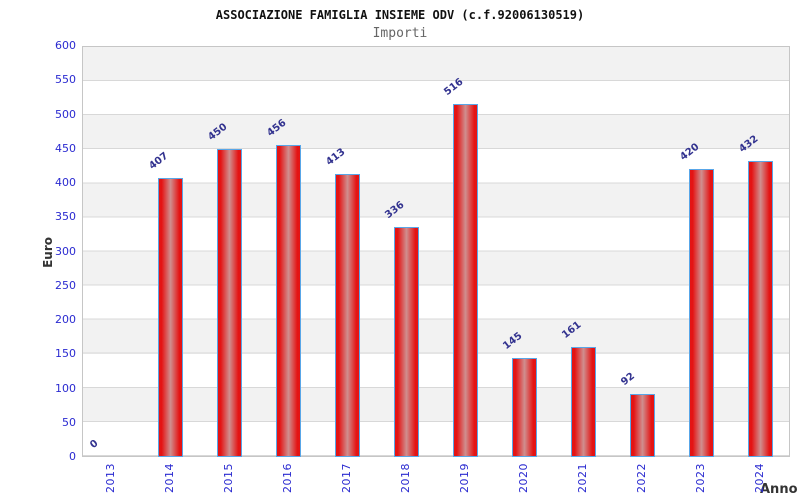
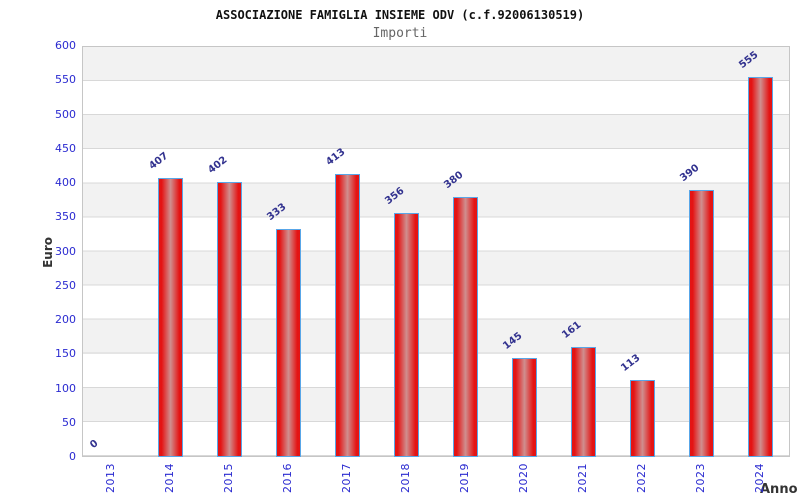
2015: 450 -> 402
2016: 456 -> 333
2018: 336 -> 356
2019: 516 -> 380
2022: 92 -> 113
2023: 420 -> 390
2024: 432 -> 555
